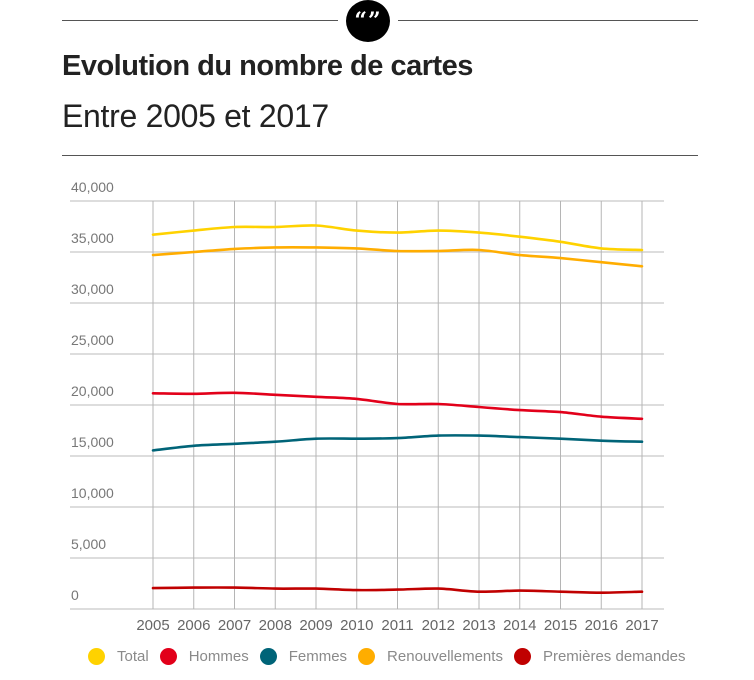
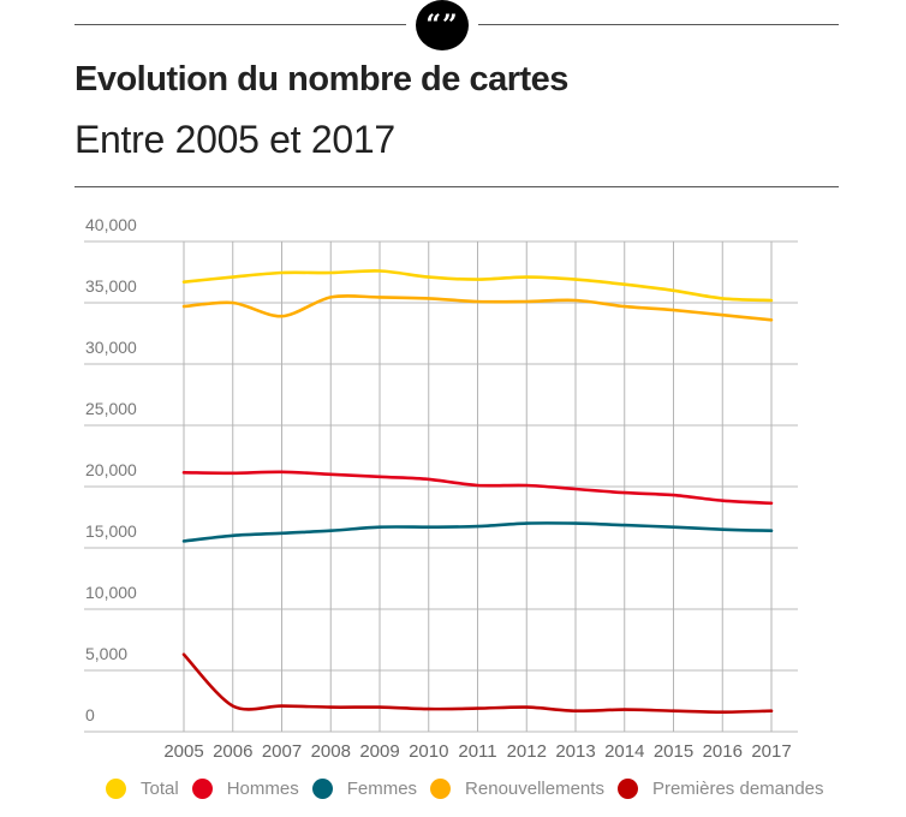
Premières demandes/2005: 2000 -> 6300
Renouvellements/2007: 35300 -> 33900
